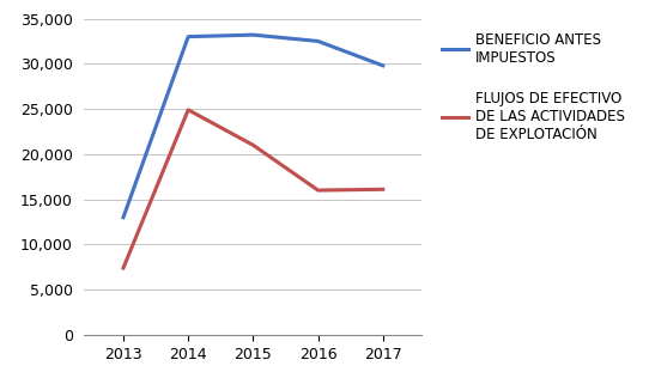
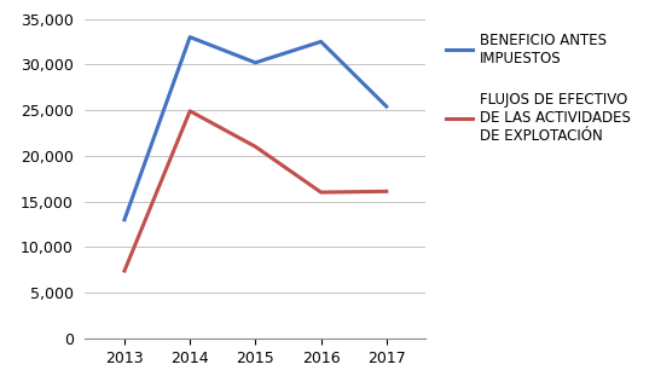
BENEFICIO ANTES IMPUESTOS/2015: 33,200 -> 30,200
BENEFICIO ANTES IMPUESTOS/2017: 29,800 -> 25,400
